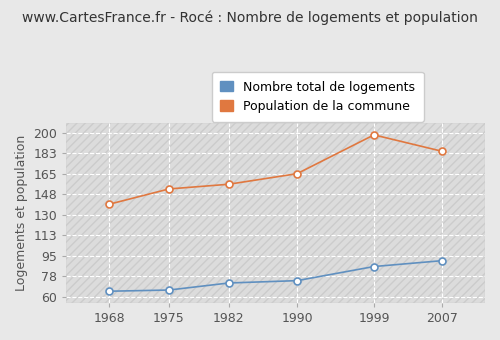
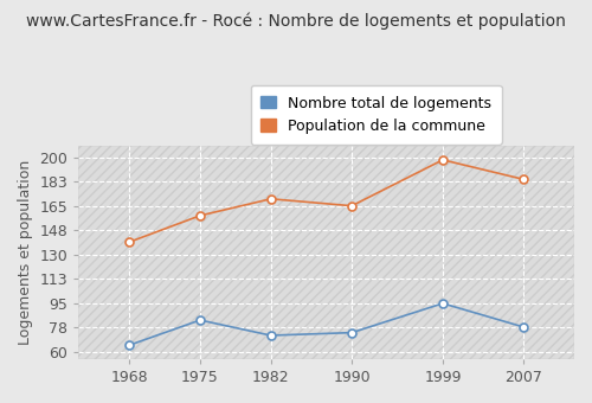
Nombre total de logements/1975: 66 -> 83
Population de la commune/1975: 152 -> 158
Population de la commune/1982: 156 -> 170
Nombre total de logements/1999: 86 -> 95
Nombre total de logements/2007: 91 -> 78
